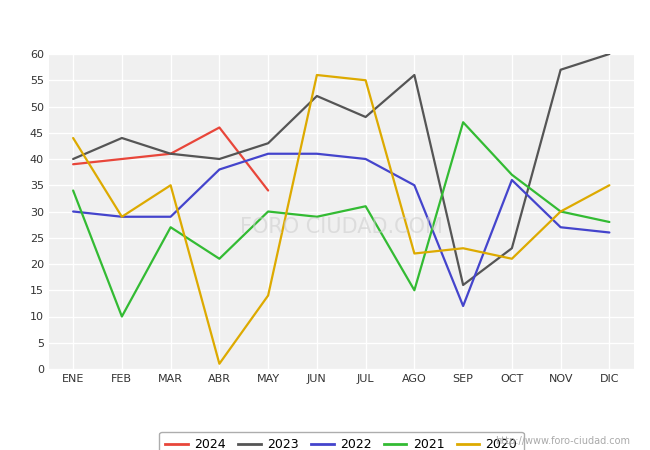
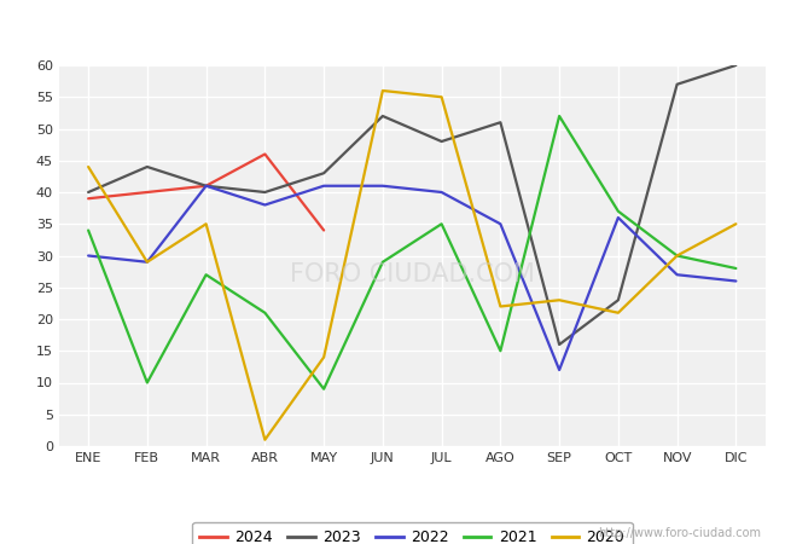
2022/MAR: 29 -> 41
2021/MAY: 30 -> 9
2021/JUL: 31 -> 35
2023/AGO: 56 -> 51
2021/SEP: 47 -> 52
